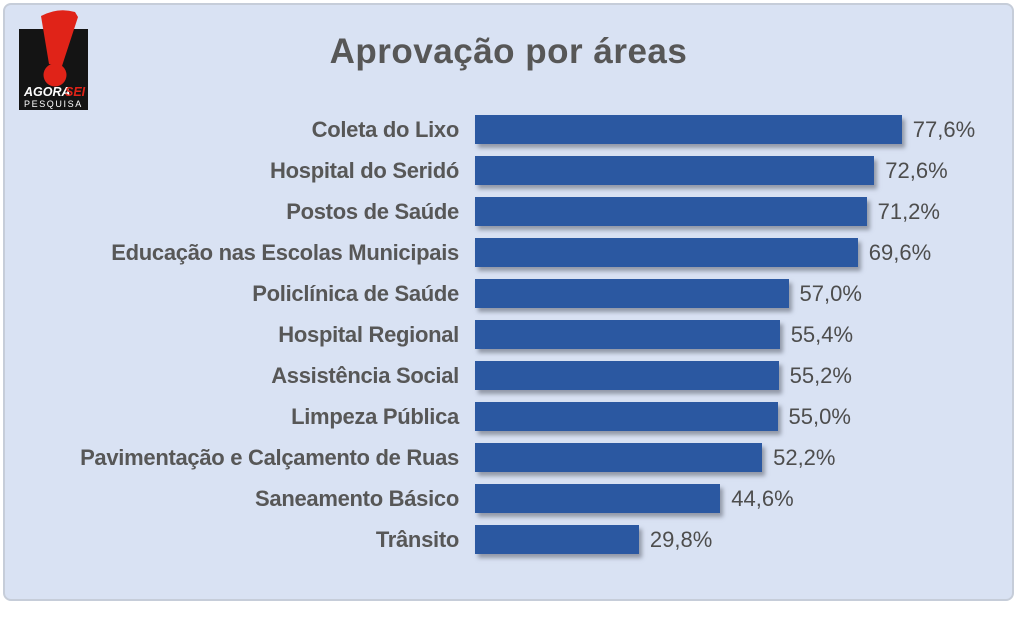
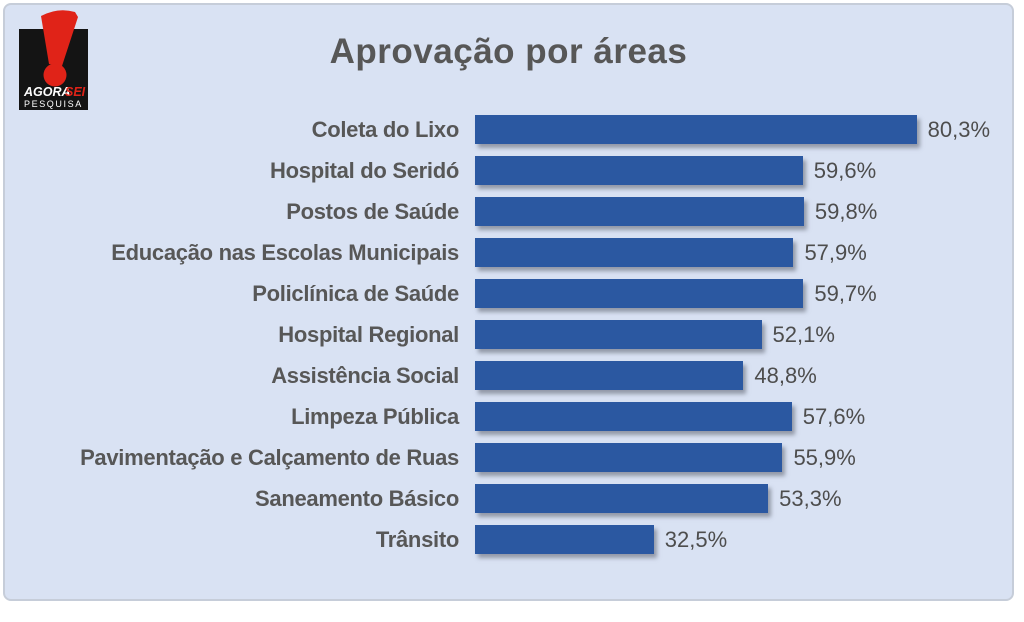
Coleta do Lixo: 77,6% -> 80,3%
Hospital do Seridó: 72,6% -> 59,6%
Postos de Saúde: 71,2% -> 59,8%
Educação nas Escolas Municipais: 69,6% -> 57,9%
Policlínica de Saúde: 57,0% -> 59,7%
Hospital Regional: 55,4% -> 52,1%
Assistência Social: 55,2% -> 48,8%
Limpeza Pública: 55,0% -> 57,6%
Pavimentação e Calçamento de Ruas: 52,2% -> 55,9%
Saneamento Básico: 44,6% -> 53,3%
Trânsito: 29,8% -> 32,5%
